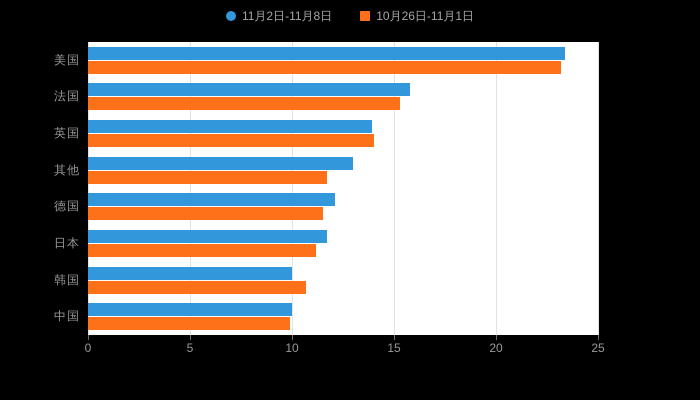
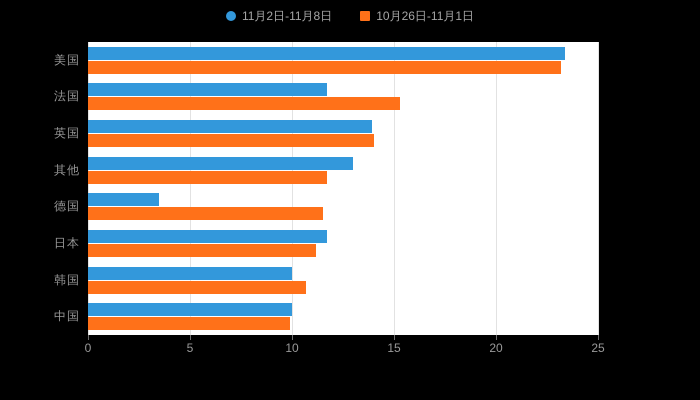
11月2日-11月8日/法国: 15.8 -> 11.7
11月2日-11月8日/德国: 12.1 -> 3.5
